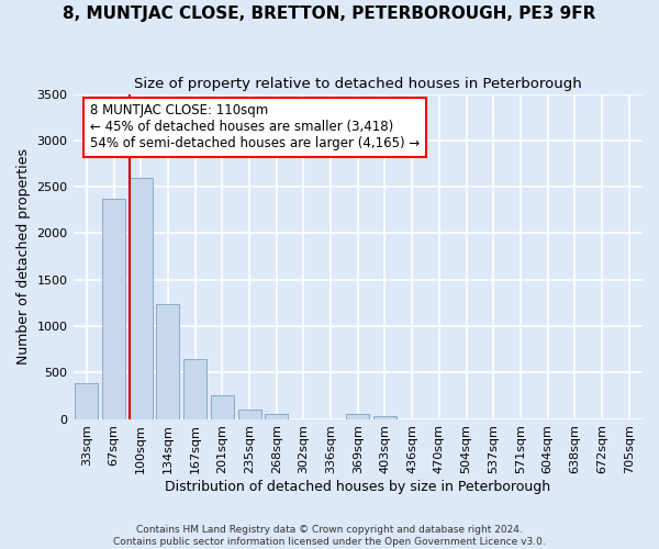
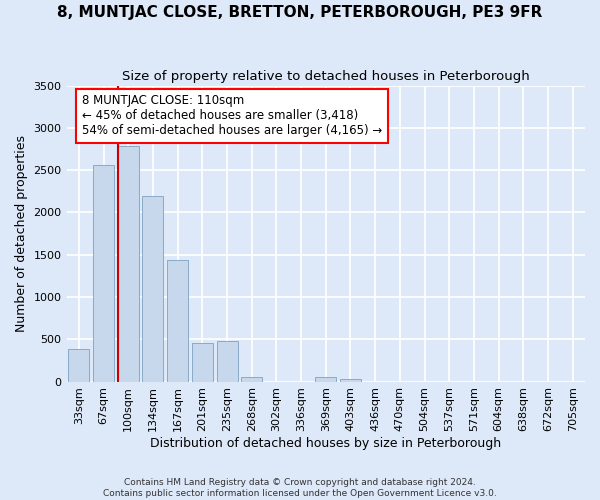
67sqm: 2370 -> 2560
100sqm: 2600 -> 2780
134sqm: 1240 -> 2200
167sqm: 640 -> 1440
201sqm: 260 -> 460
235sqm: 100 -> 480
